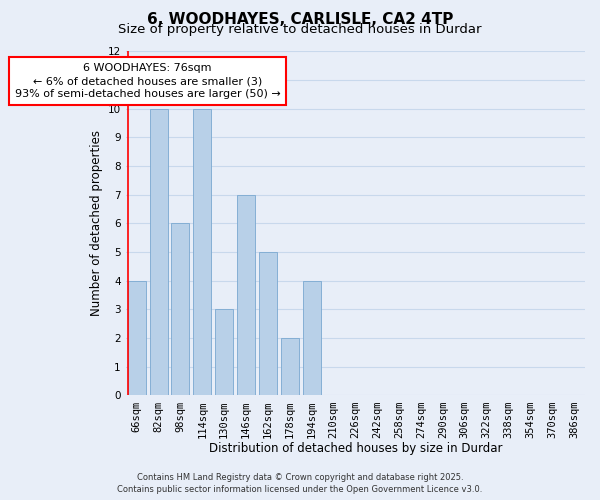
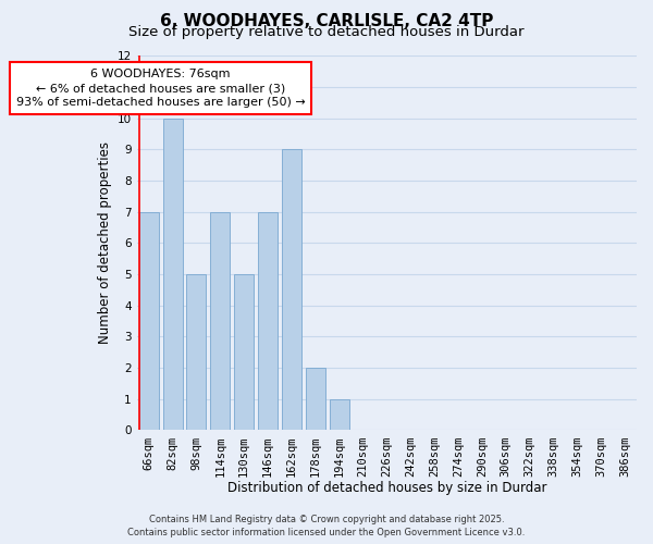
66sqm: 4 -> 7
98sqm: 6 -> 5
114sqm: 10 -> 7
130sqm: 3 -> 5
162sqm: 5 -> 9
194sqm: 4 -> 1
